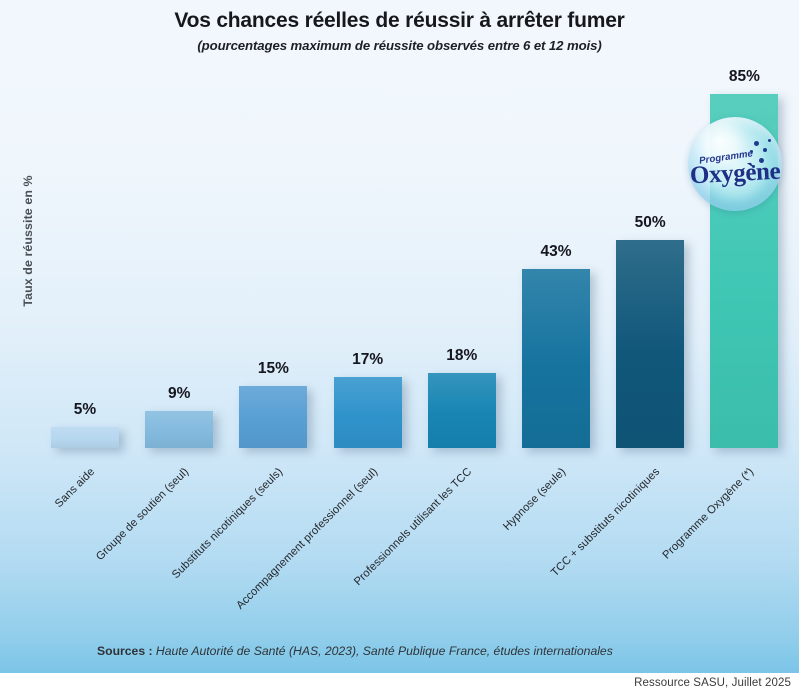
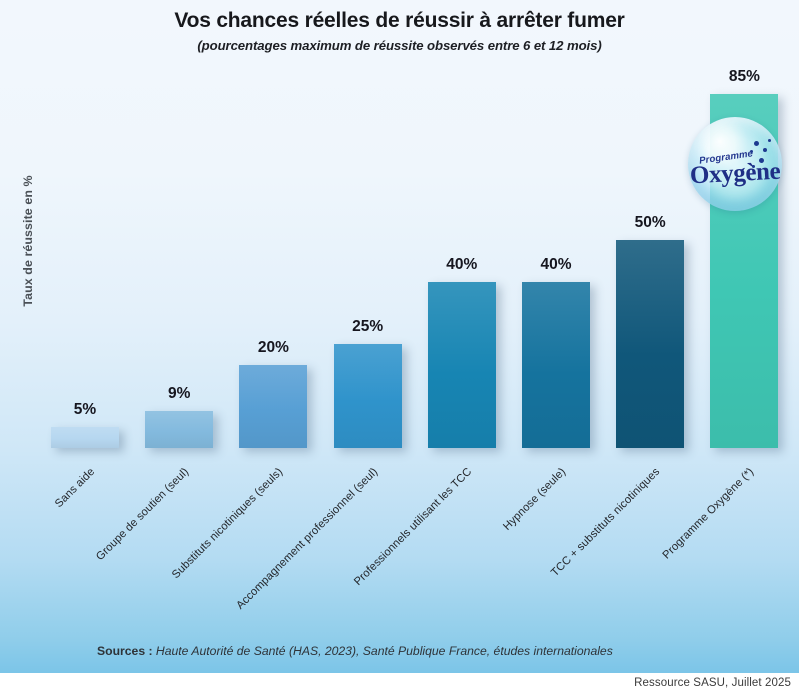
Substituts nicotiniques (seuls): 15% -> 20%
Accompagnement professionnel (seul): 17% -> 25%
Professionnels utilisant les TCC: 18% -> 40%
Hypnose (seule): 43% -> 40%
